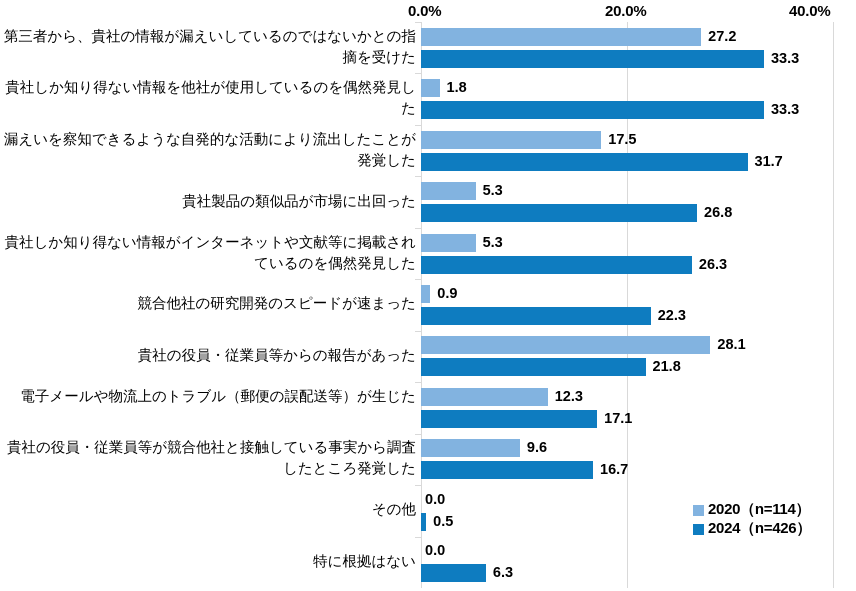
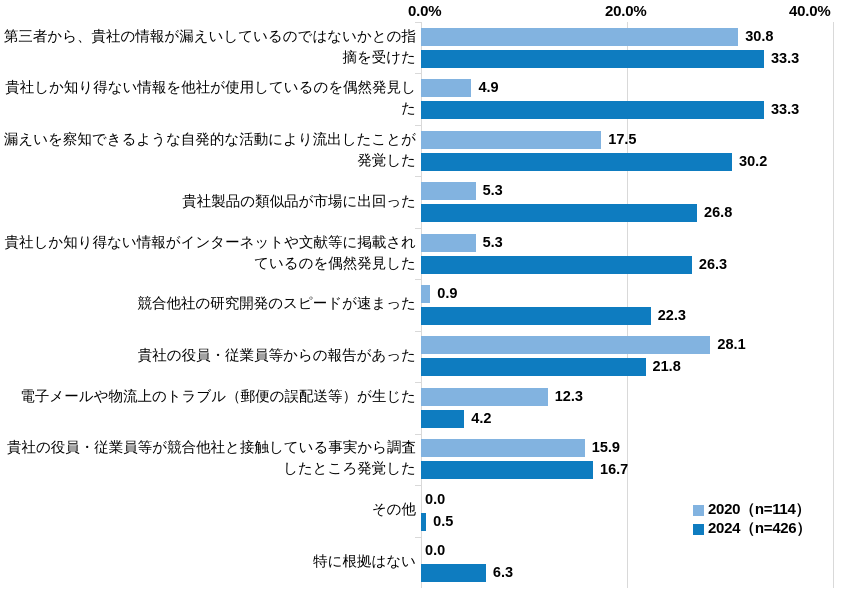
2020（n=114）/第三者から、貴社の情報が漏えいしているのではないかとの指摘を受けた: 27.2 -> 30.8
2020（n=114）/貴社しか知り得ない情報を他社が使用しているのを偶然発見した: 1.8 -> 4.9
2024（n=426）/漏えいを察知できるような自発的な活動により流出したことが発覚した: 31.7 -> 30.2
2024（n=426）/電子メールや物流上のトラブル（郵便の誤配送等）が生じた: 17.1 -> 4.2
2020（n=114）/貴社の役員・従業員等が競合他社と接触している事実から調査したところ発覚した: 9.6 -> 15.9
